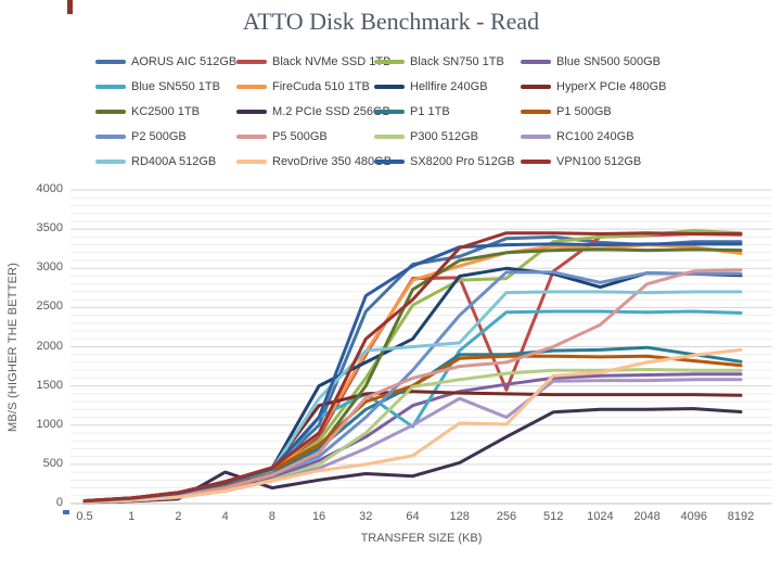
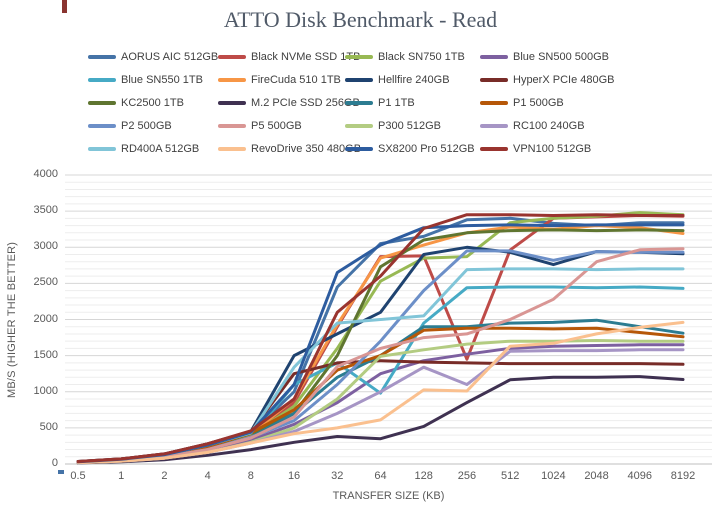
M.2 PCIe SSD 256GB/4: 400 -> 100
